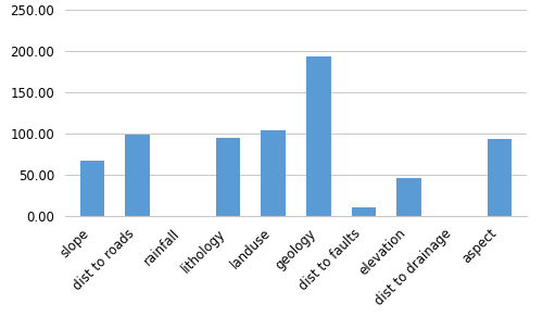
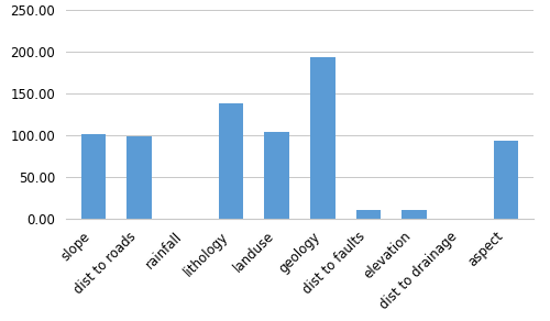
slope: 66 -> 100
lithology: 94 -> 138
elevation: 46 -> 10
